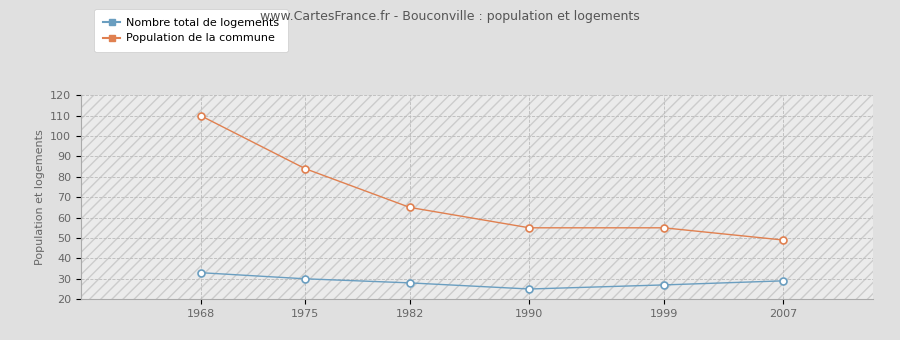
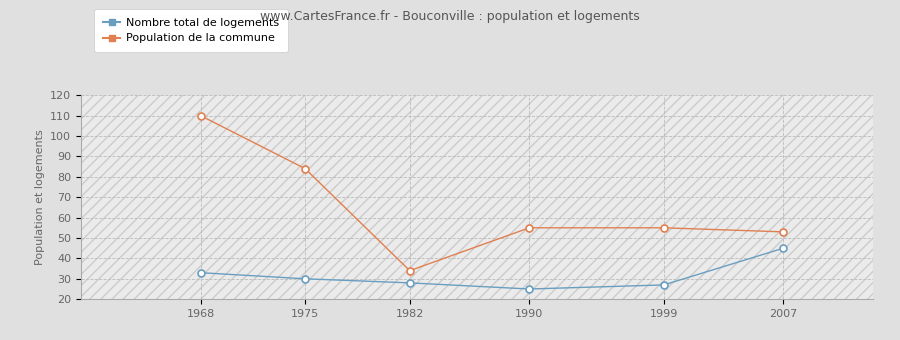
Population de la commune/1982: 65 -> 34
Nombre total de logements/2007: 29 -> 45
Population de la commune/2007: 49 -> 53
